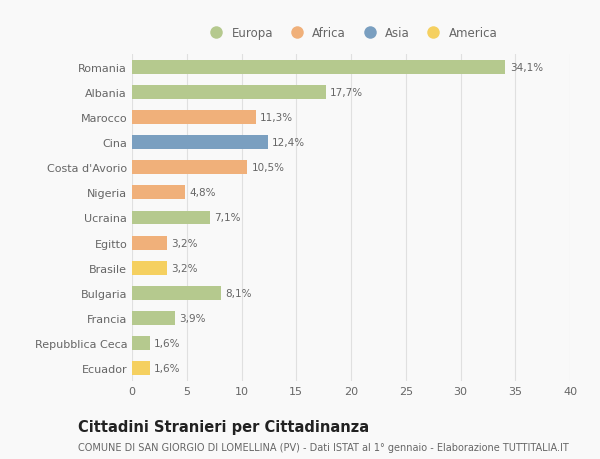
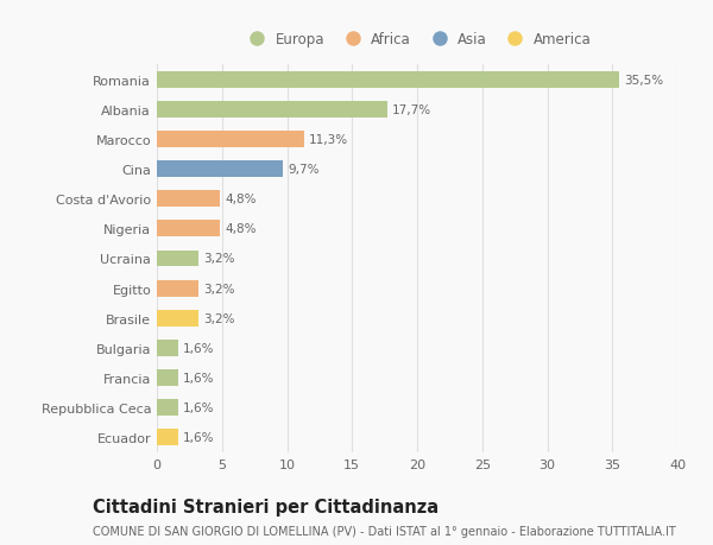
Romania: 34,1% -> 35,5%
Cina: 12,4% -> 9,7%
Costa d'Avorio: 10,5% -> 4,8%
Ucraina: 7,1% -> 3,2%
Bulgaria: 8,1% -> 1,6%
Francia: 3,9% -> 1,6%
